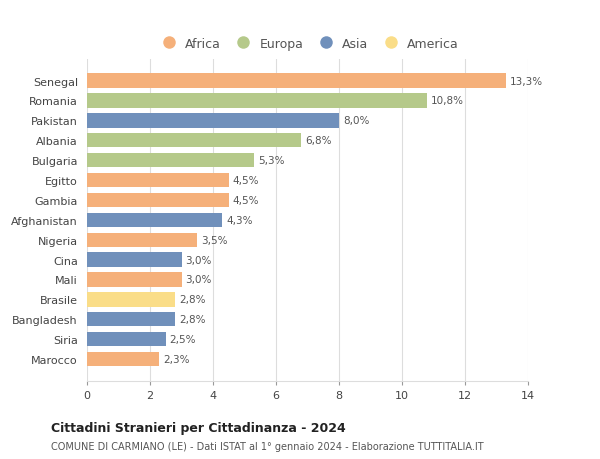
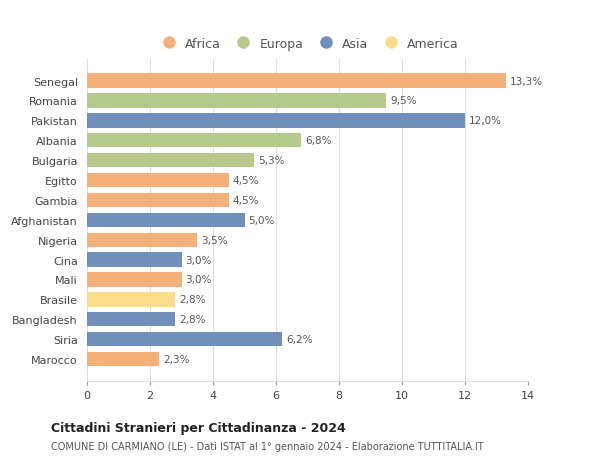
Romania: 10,8% -> 9,5%
Pakistan: 8,0% -> 12,0%
Afghanistan: 4,3% -> 5,0%
Siria: 2,5% -> 6,2%
